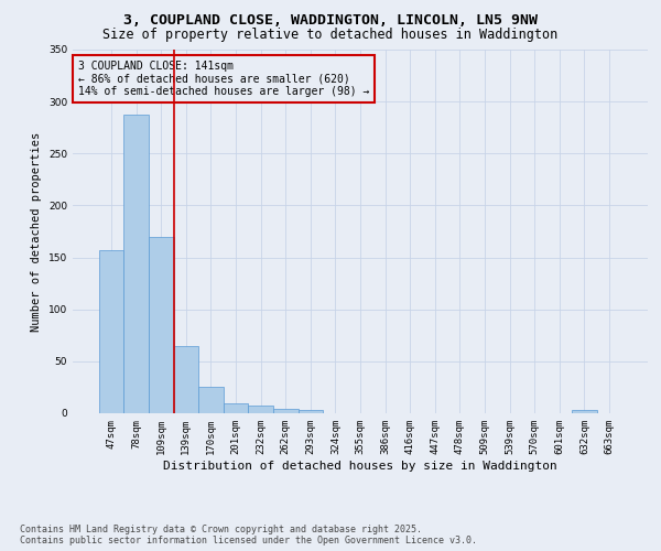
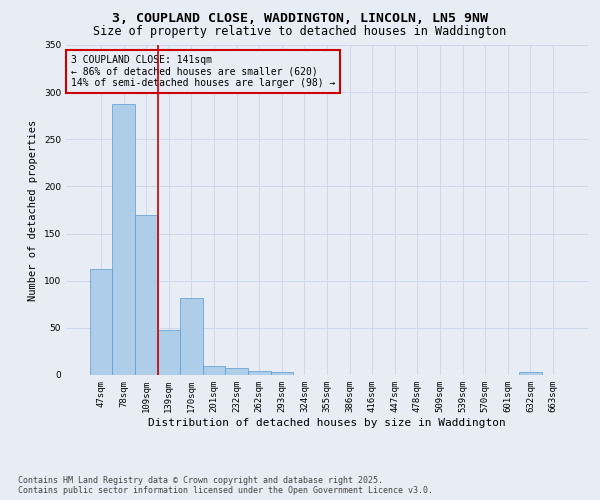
47sqm: 157 -> 112
139sqm: 65 -> 48
170sqm: 25 -> 82
